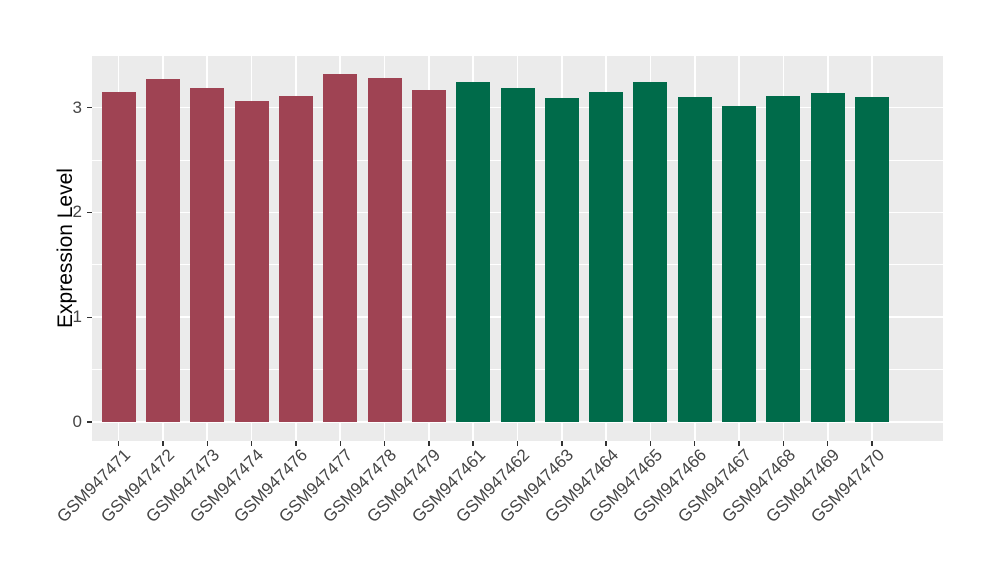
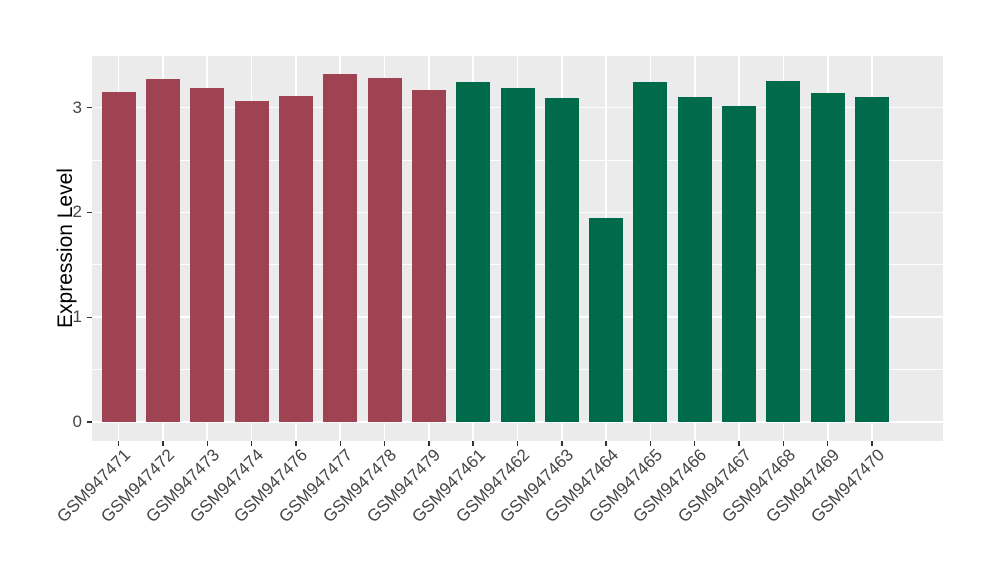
GSM947464: 3.15 -> 1.95
GSM947468: 3.11 -> 3.25
